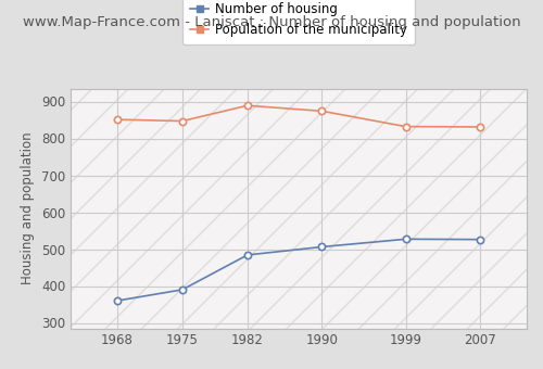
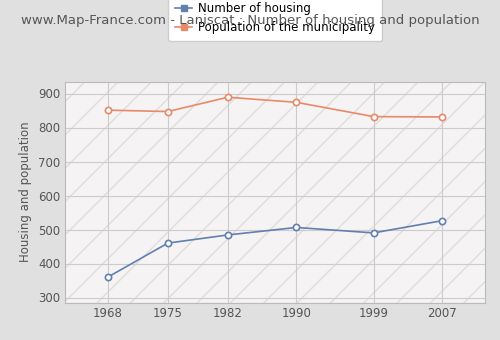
Number of housing/1975: 390 -> 460
Number of housing/1999: 527 -> 490
